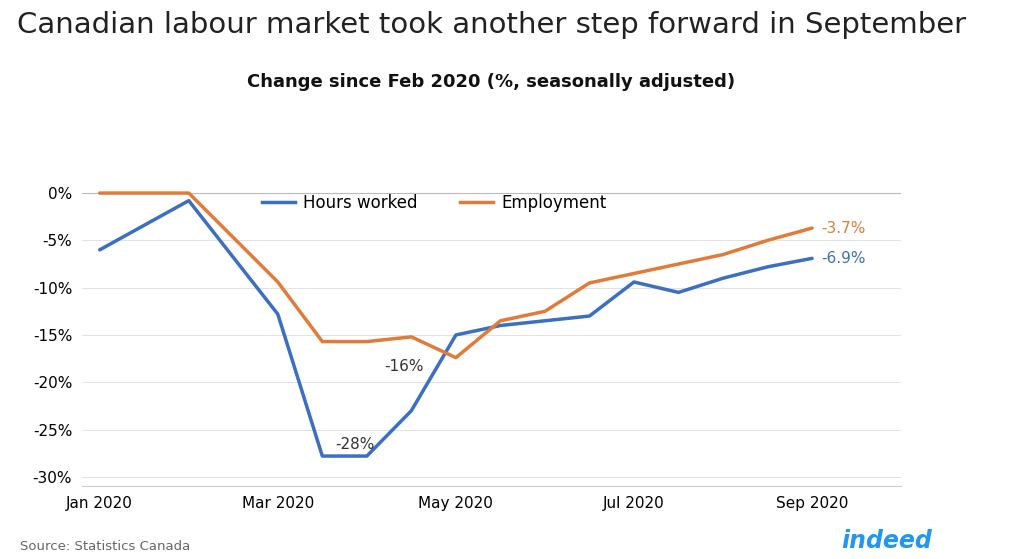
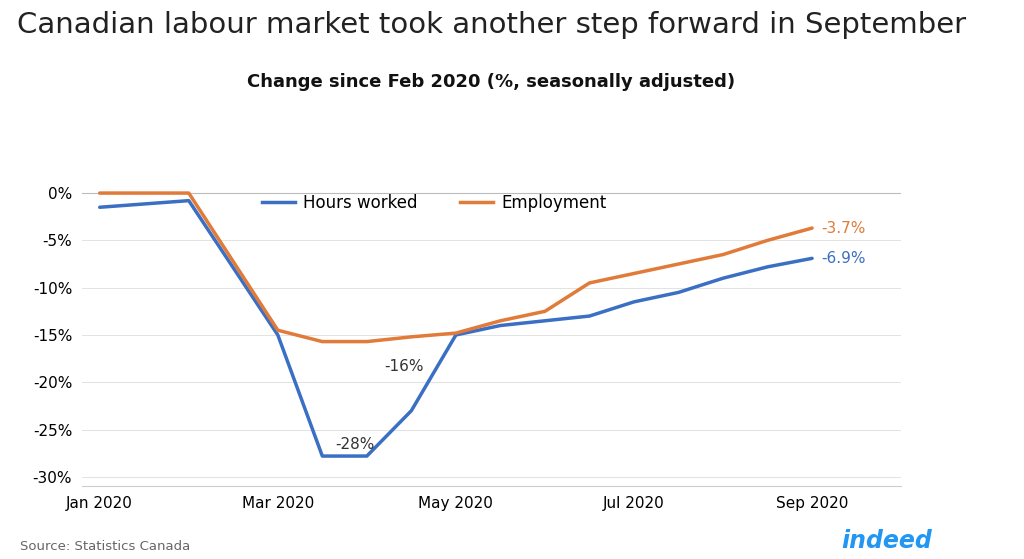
Hours worked/Jan 2020: -6.0% -> -1.5%
Hours worked/Mar 2020: -12.8% -> -15.0%
Employment/Mar 2020: -9.4% -> -14.5%
Employment/May 2020: -17.4% -> -14.8%
Hours worked/Jul 2020: -9.4% -> -11.5%
